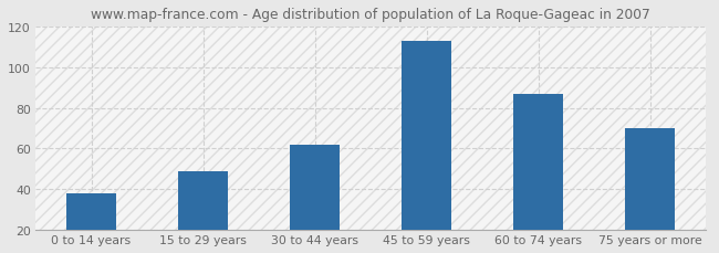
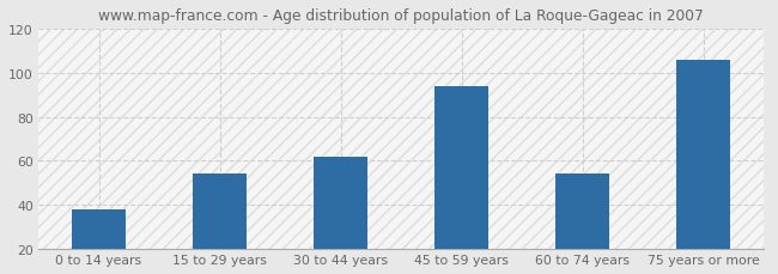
15 to 29 years: 49 -> 54
45 to 59 years: 113 -> 94
60 to 74 years: 87 -> 54
75 years or more: 70 -> 106
